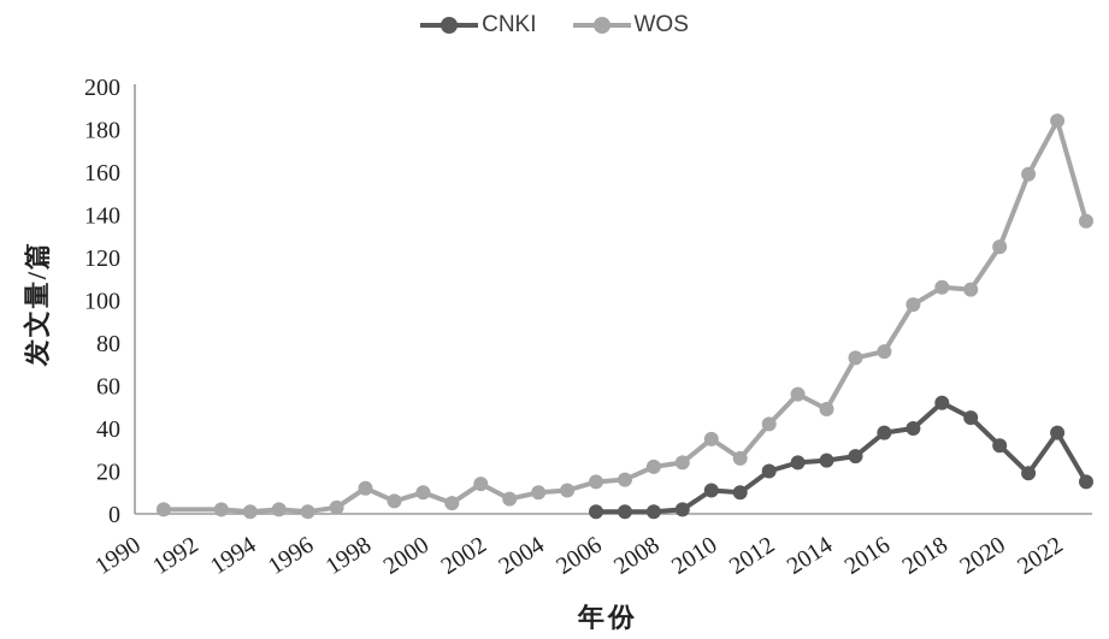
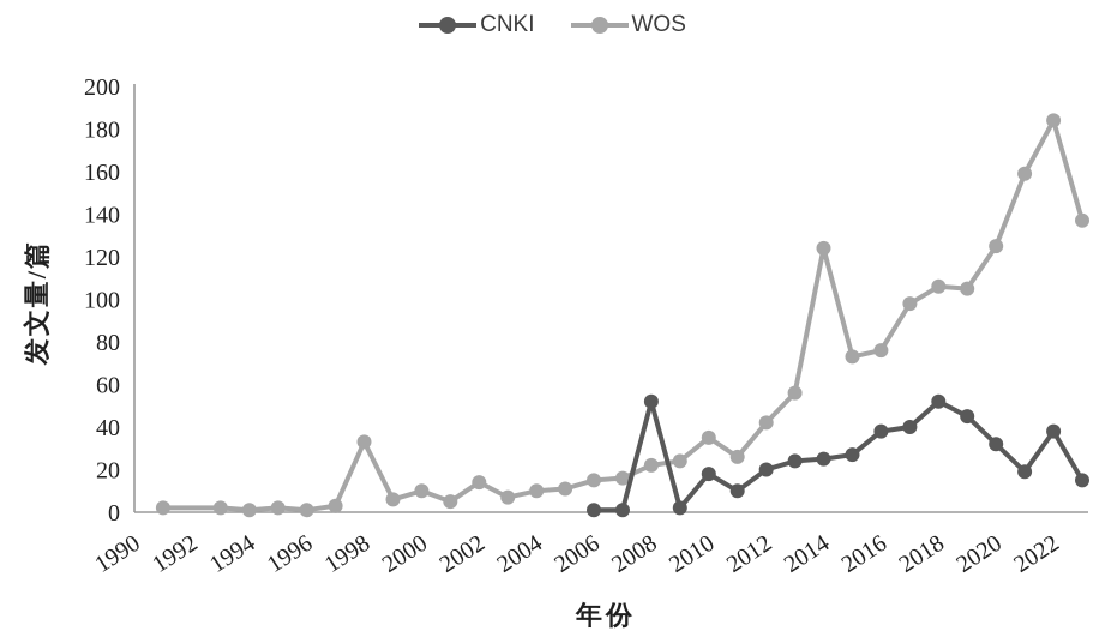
WOS/1998: 12 -> 33
CNKI/2008: 1 -> 52
CNKI/2010: 11 -> 18
WOS/2014: 49 -> 124
